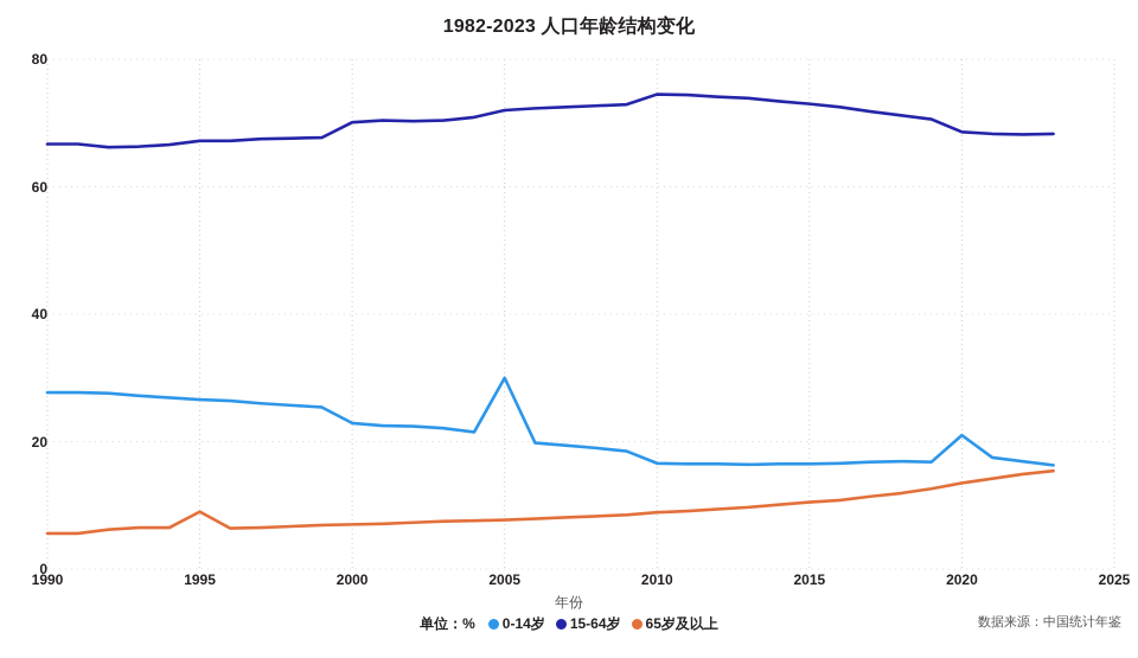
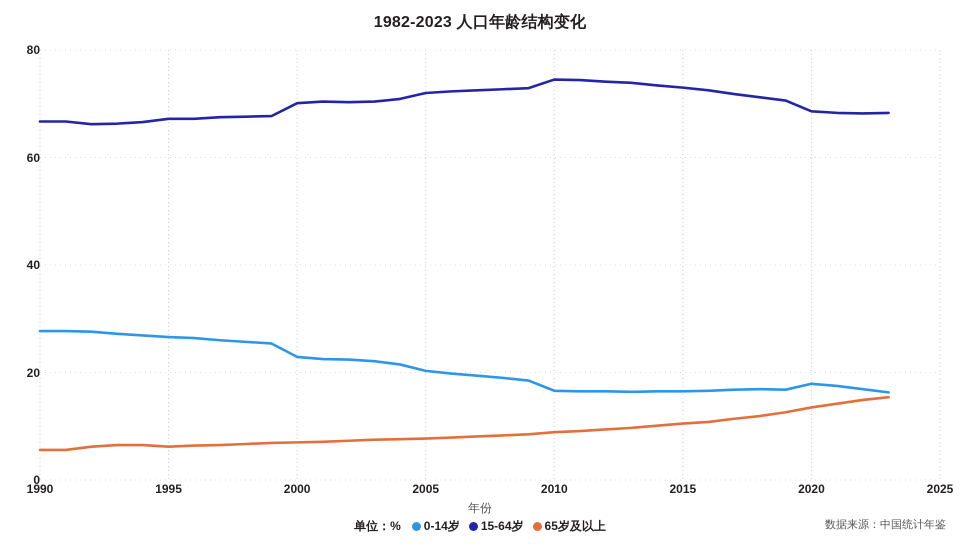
65岁及以上/1995: 9 -> 6
0-14岁/2005: 30 -> 20
0-14岁/2020: 21 -> 18
